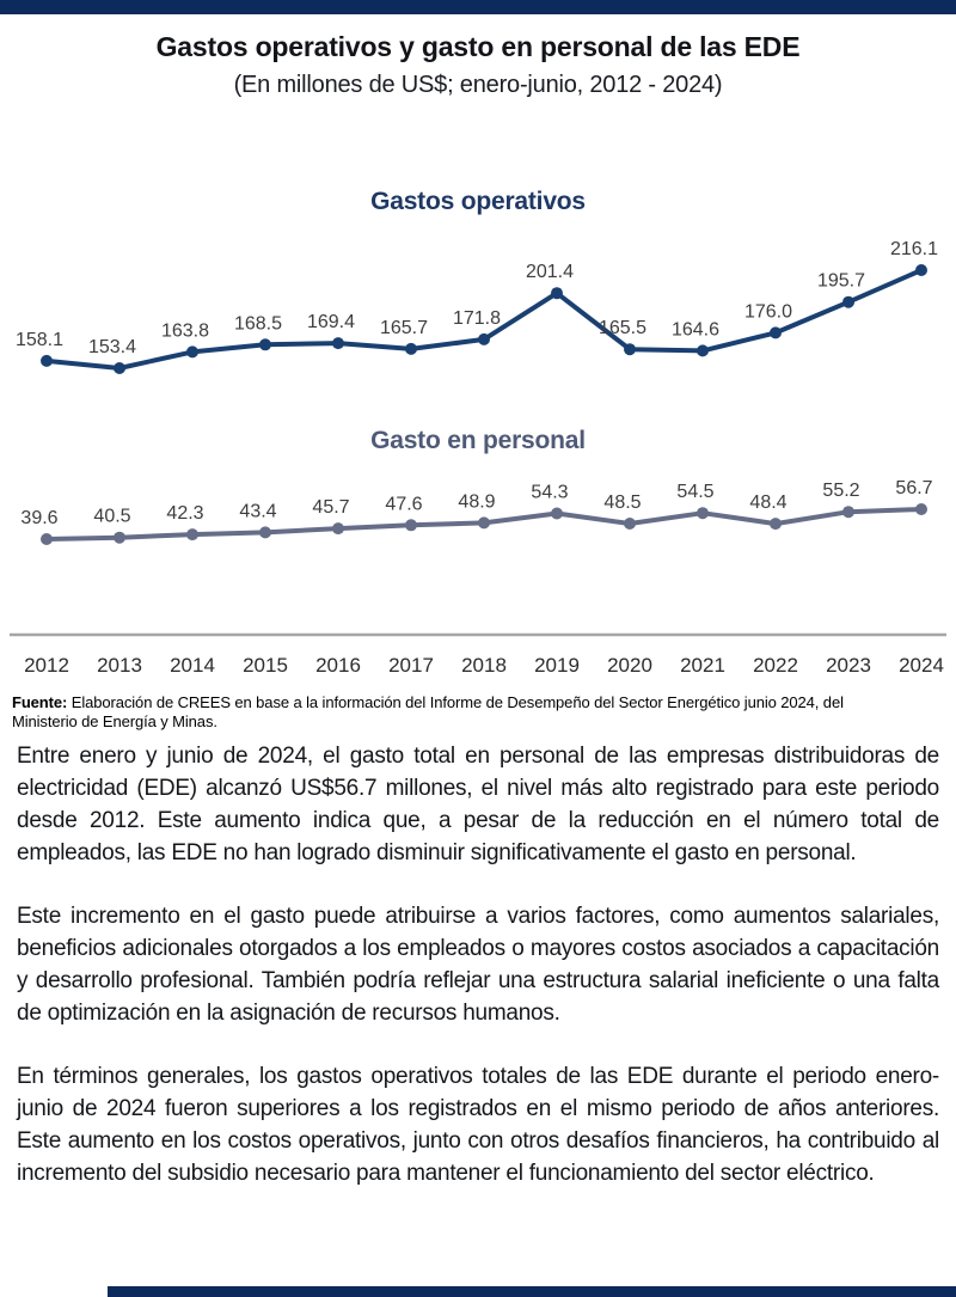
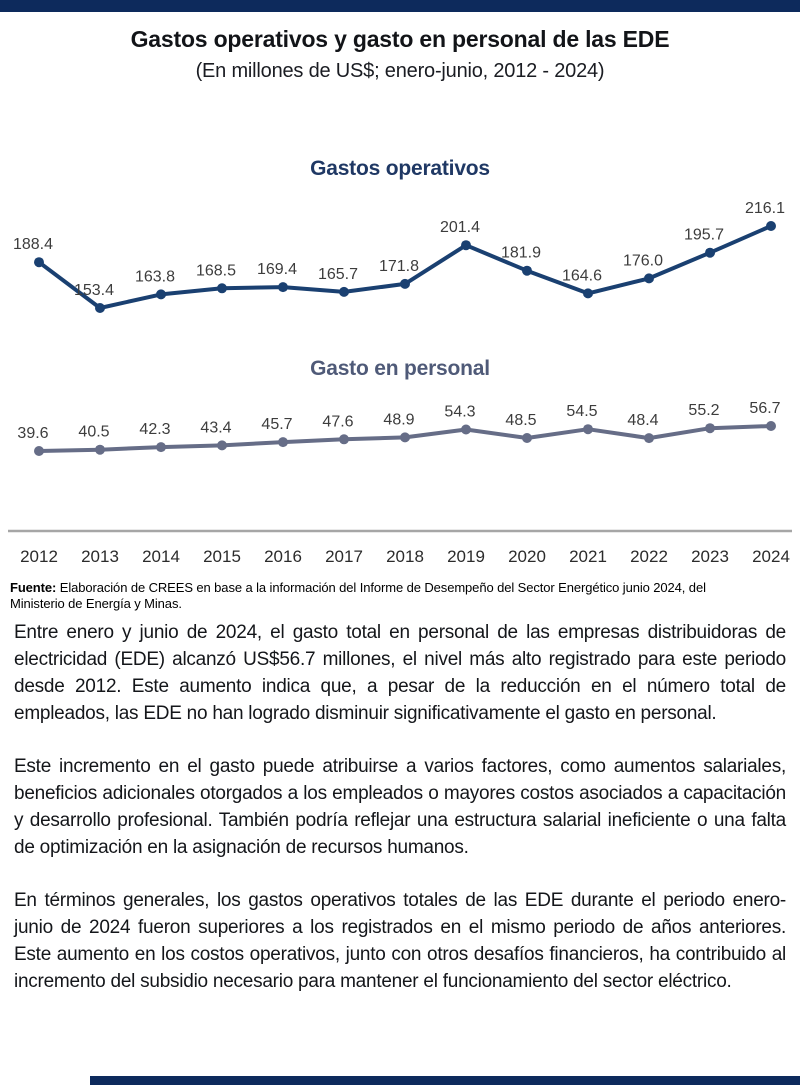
Gastos operativos/2012: 158.1 -> 188.4
Gastos operativos/2020: 165.5 -> 181.9
